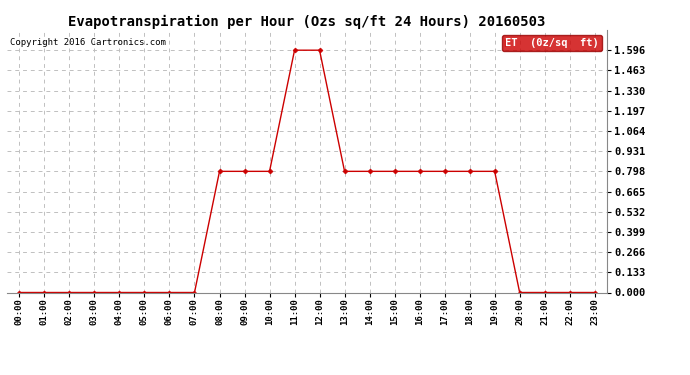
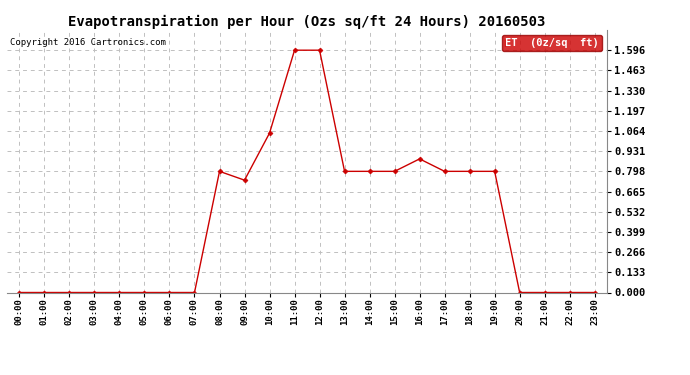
09:00: 0.80 -> 0.74
10:00: 0.80 -> 1.05
16:00: 0.80 -> 0.88
